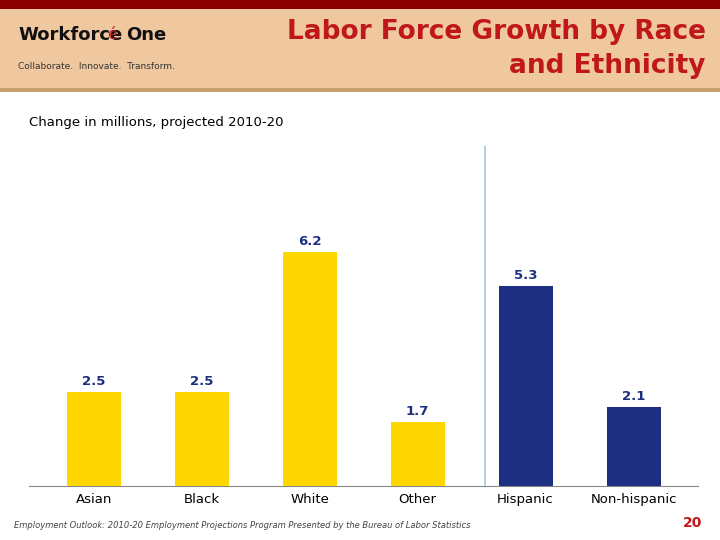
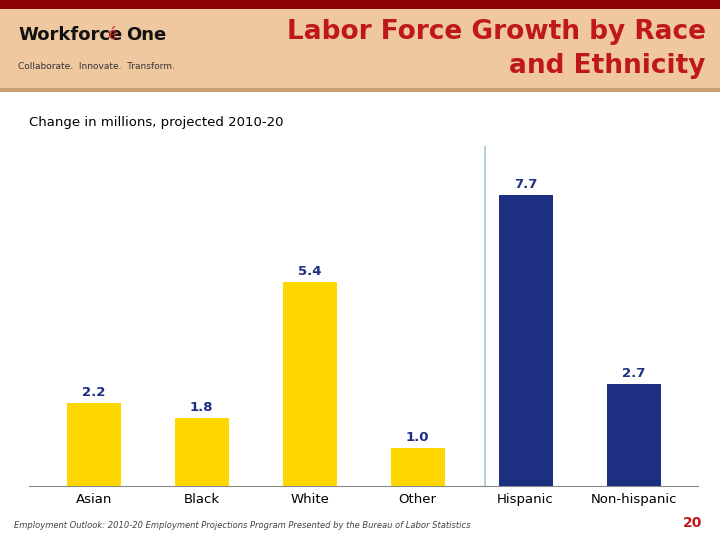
Asian: 2.5 -> 2.2
Black: 2.5 -> 1.8
White: 6.2 -> 5.4
Other: 1.7 -> 1.0
Hispanic: 5.3 -> 7.7
Non-hispanic: 2.1 -> 2.7
